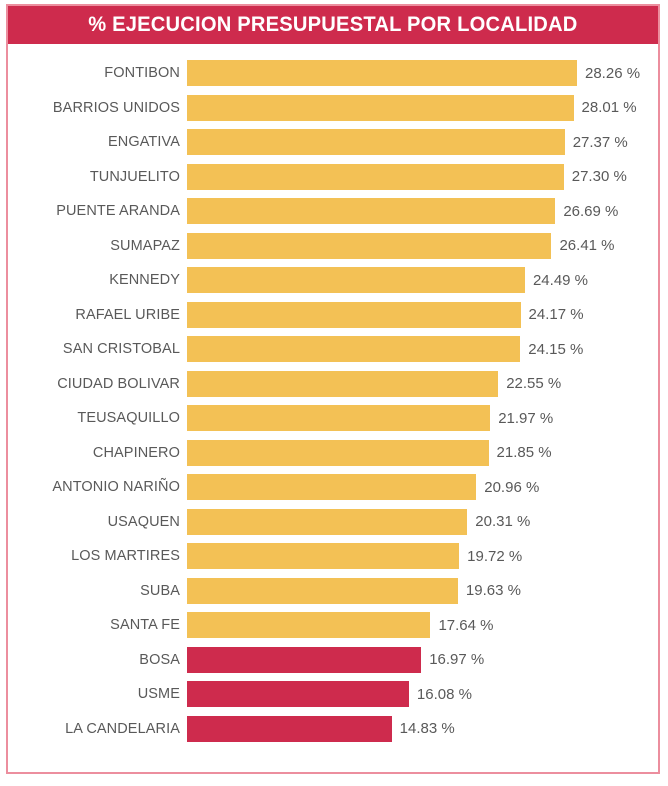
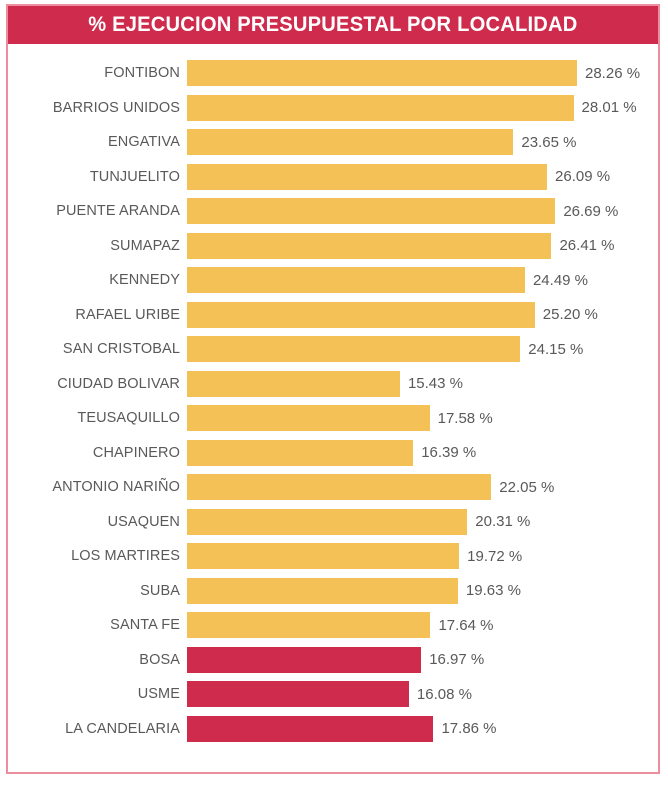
ENGATIVA: 27.37 -> 23.65
TUNJUELITO: 27.30 -> 26.09
RAFAEL URIBE: 24.17 -> 25.20
CIUDAD BOLIVAR: 22.55 -> 15.43
TEUSAQUILLO: 21.97 -> 17.58
CHAPINERO: 21.85 -> 16.39
ANTONIO NARIÑO: 20.96 -> 22.05
LA CANDELARIA: 14.83 -> 17.86
